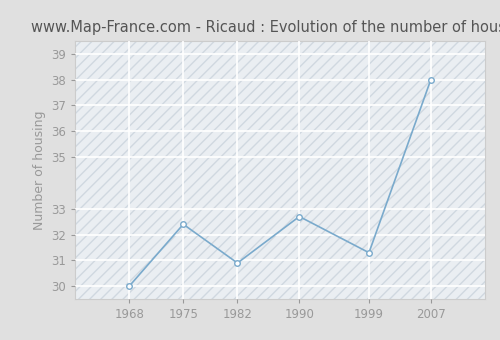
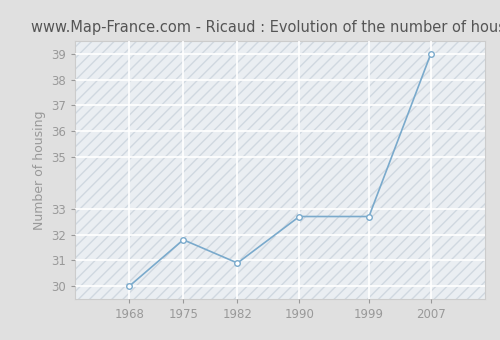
1975: 32.4 -> 31.8
1999: 31.3 -> 32.7
2007: 38.0 -> 39.0
